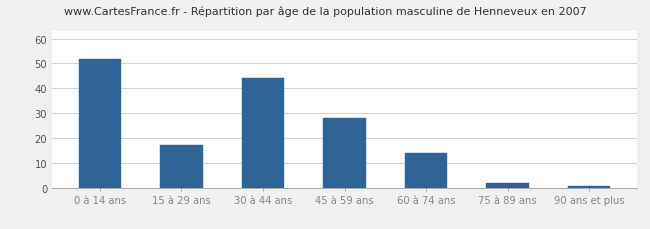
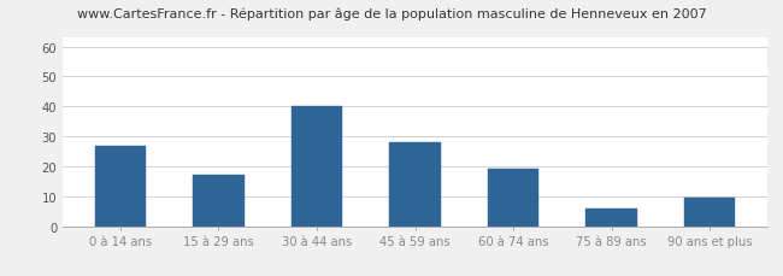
0 à 14 ans: 52.0 -> 27.0
30 à 44 ans: 44.0 -> 40.0
60 à 74 ans: 14.0 -> 19.0
75 à 89 ans: 2.0 -> 6.0
90 ans et plus: 0.5 -> 9.5
